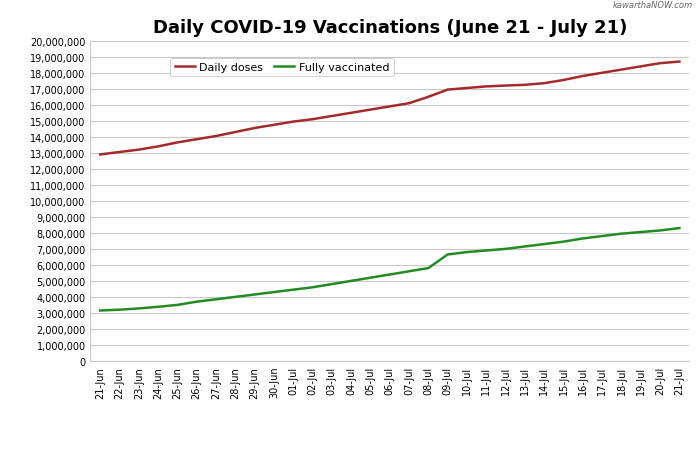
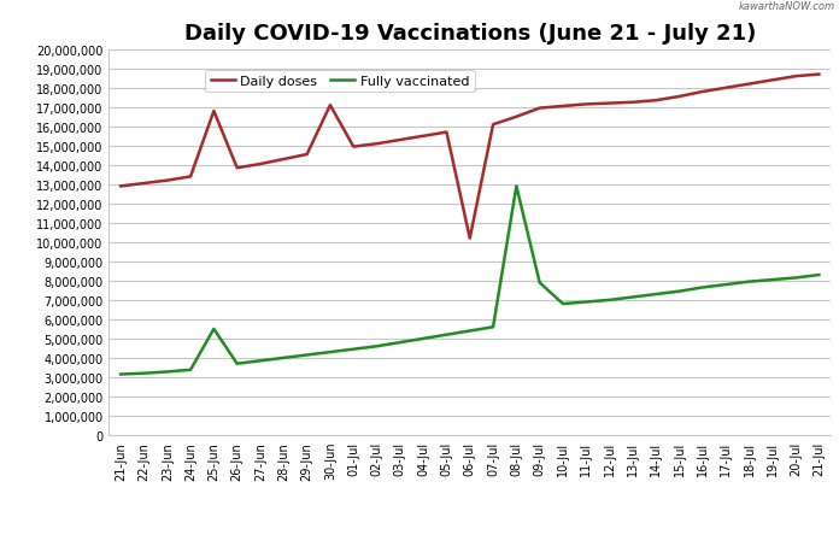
Daily doses/25-Jun: 13,600,000 -> 16,800,000
Fully vaccinated/25-Jun: 3,500,000 -> 5,500,000
Daily doses/30-Jun: 14,800,000 -> 17,100,000
Daily doses/06-Jul: 15,900,000 -> 10,200,000
Fully vaccinated/08-Jul: 5,800,000 -> 12,900,000
Fully vaccinated/09-Jul: 6,600,000 -> 7,900,000
